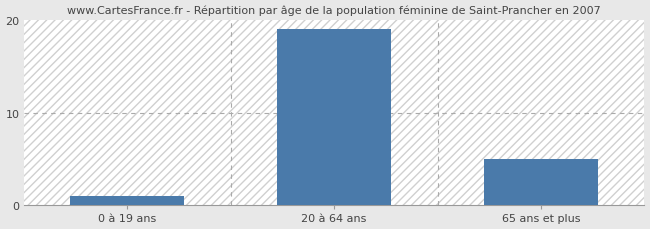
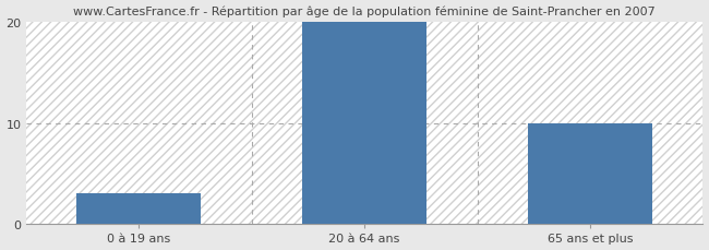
0 à 19 ans: 1 -> 3
20 à 64 ans: 19 -> 20
65 ans et plus: 5 -> 10
